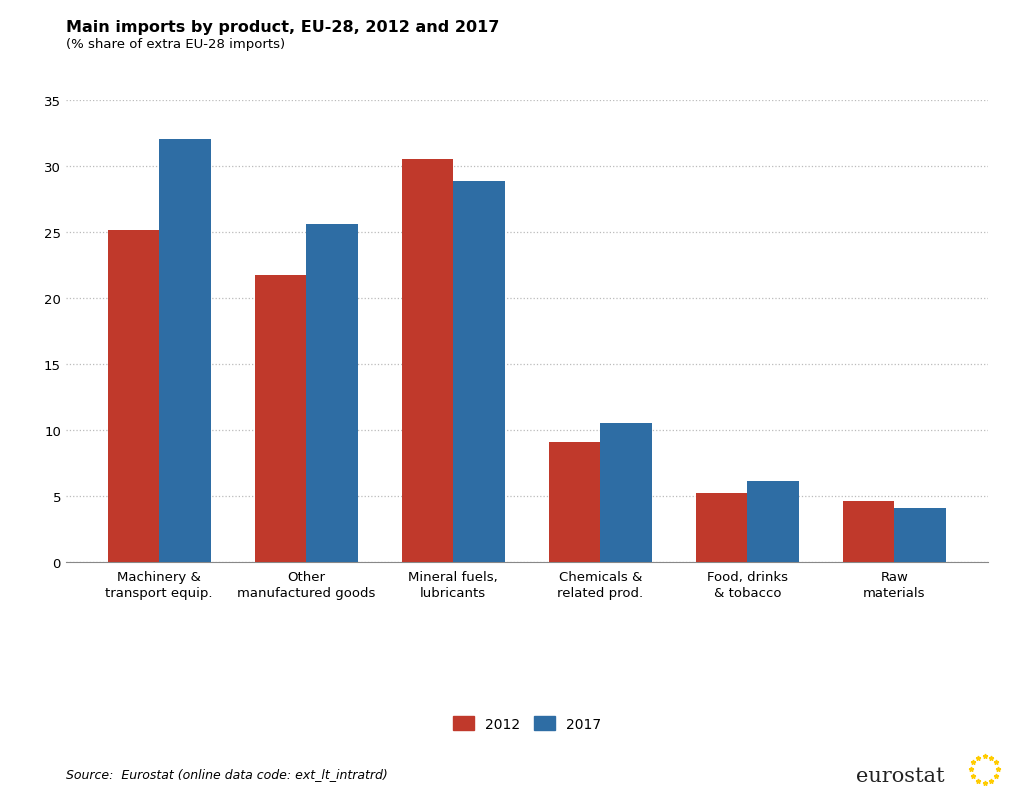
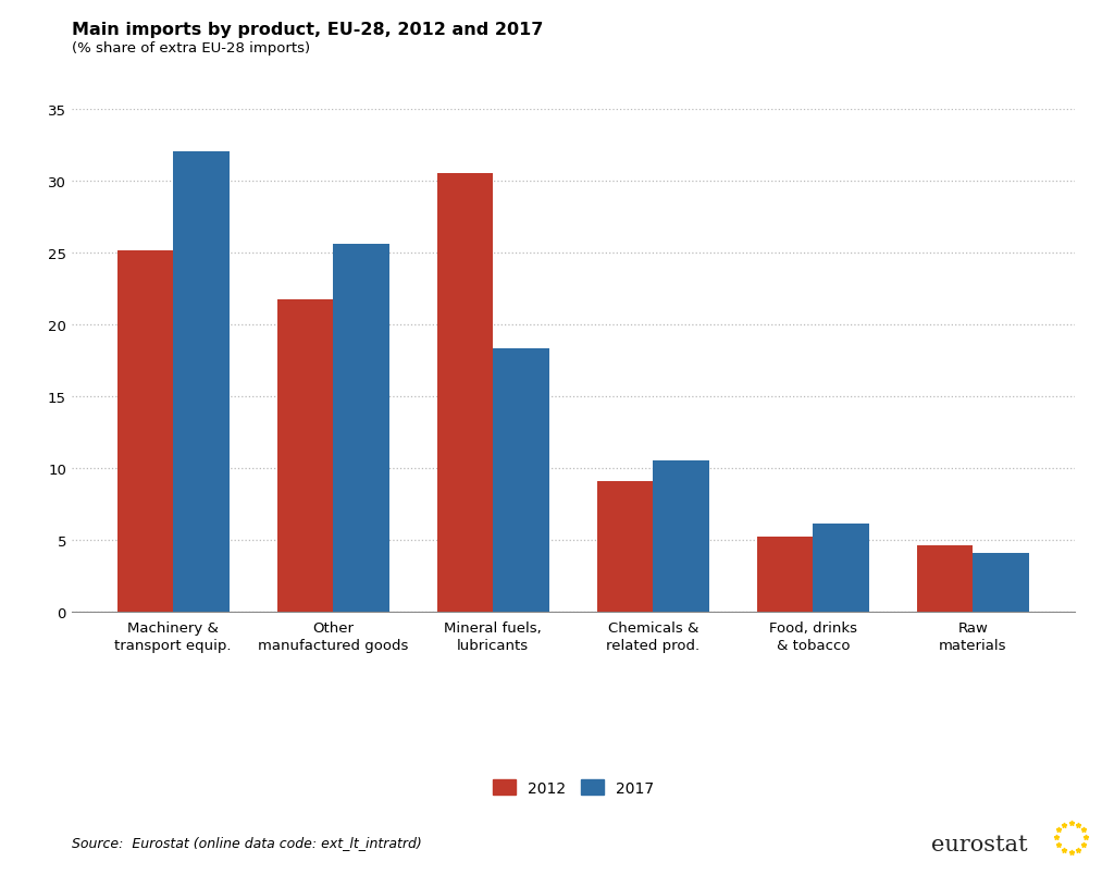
2017/Mineral fuels, lubricants: 28.8 -> 18.3
